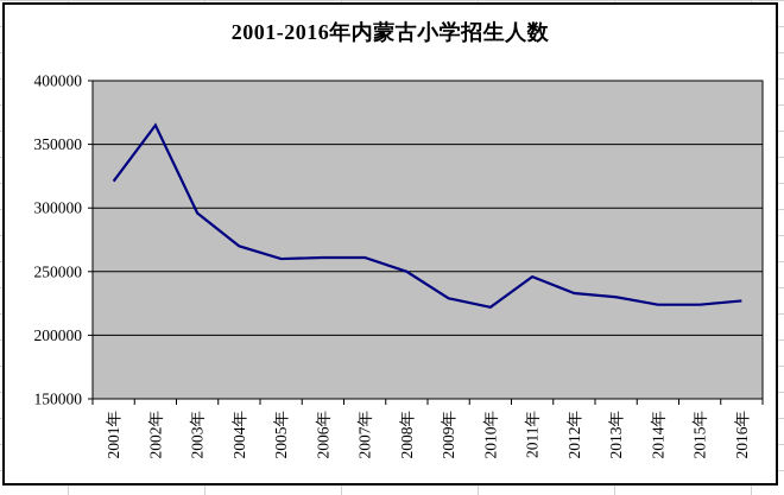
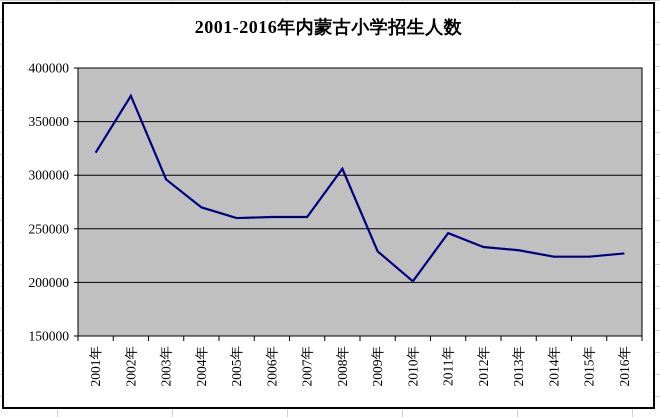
2002年: 365000 -> 374000
2008年: 250000 -> 306000
2010年: 222000 -> 201000
